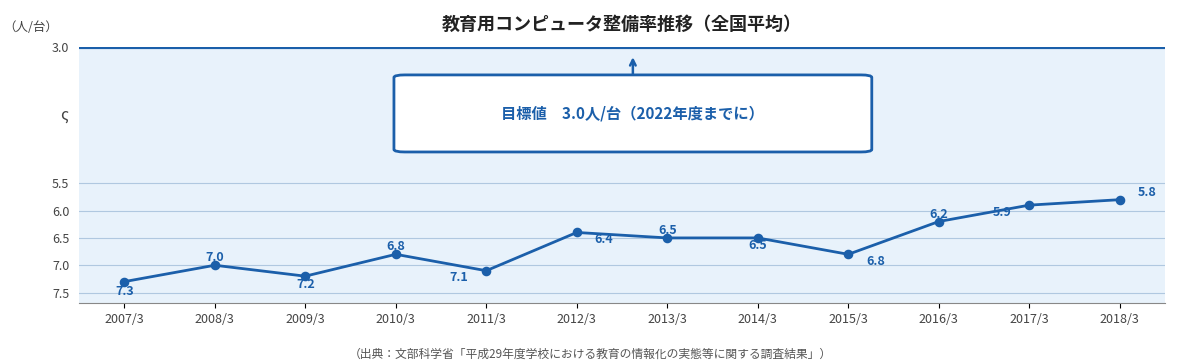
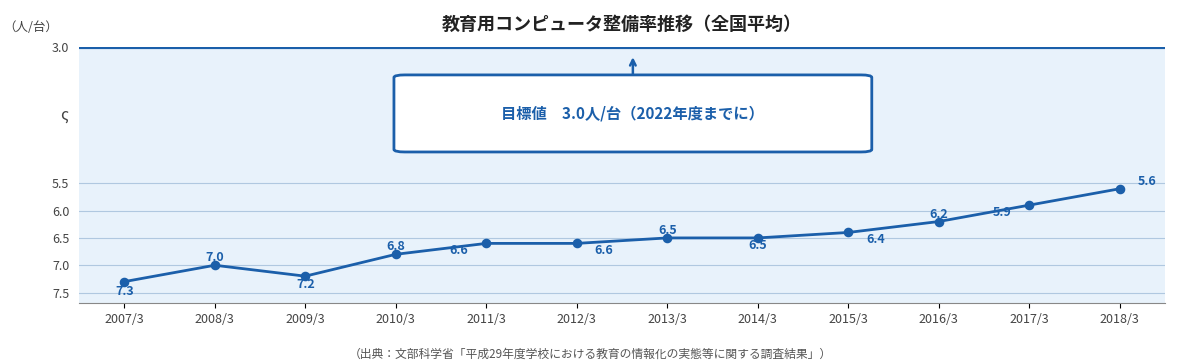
2011/3: 7.1 -> 6.6
2012/3: 6.4 -> 6.6
2015/3: 6.8 -> 6.4
2018/3: 5.8 -> 5.6
